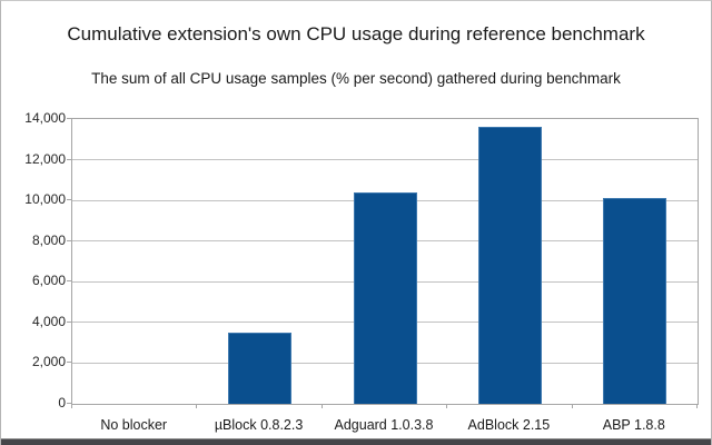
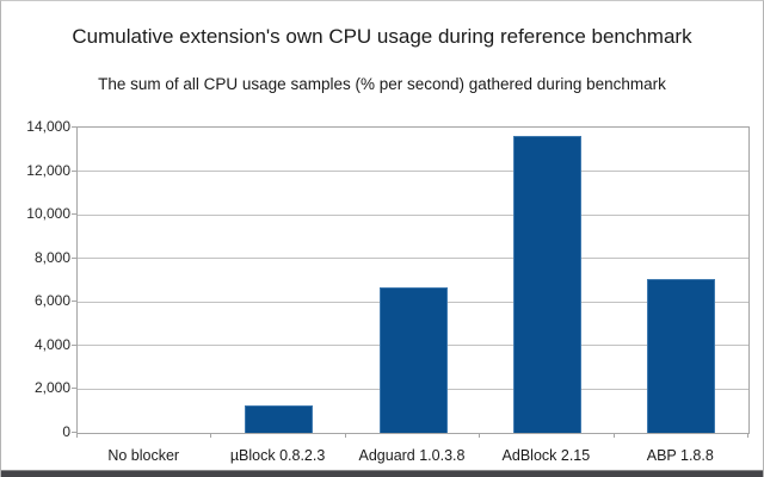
µBlock 0.8.2.3: 3500 -> 1200
Adguard 1.0.3.8: 10400 -> 6600
ABP 1.8.8: 10100 -> 7000
